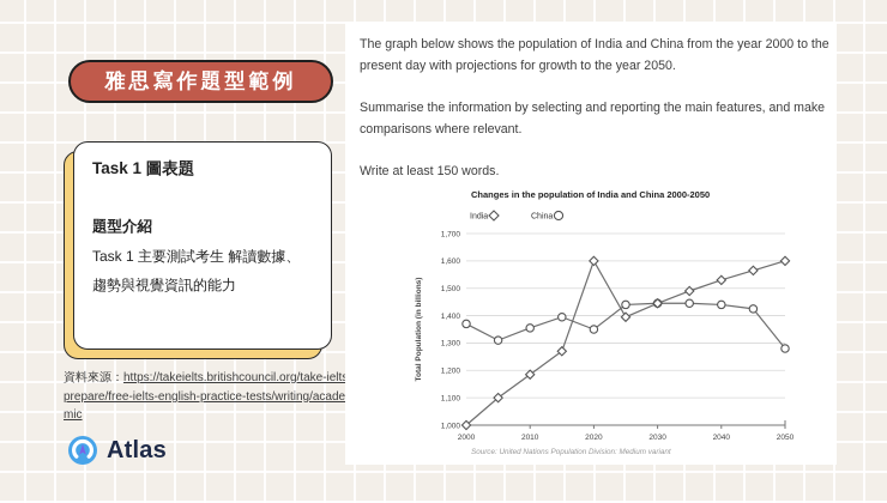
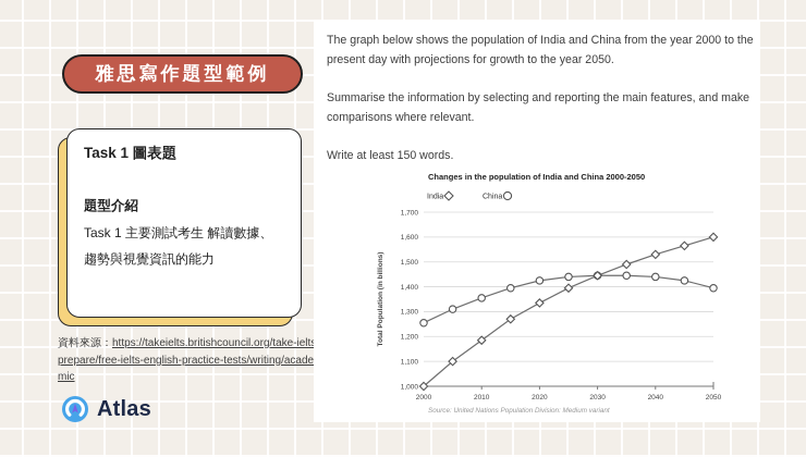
China/2000: 1370 -> 1260
China/2020: 1350 -> 1420
India/2020: 1600 -> 1340
China/2050: 1280 -> 1400
